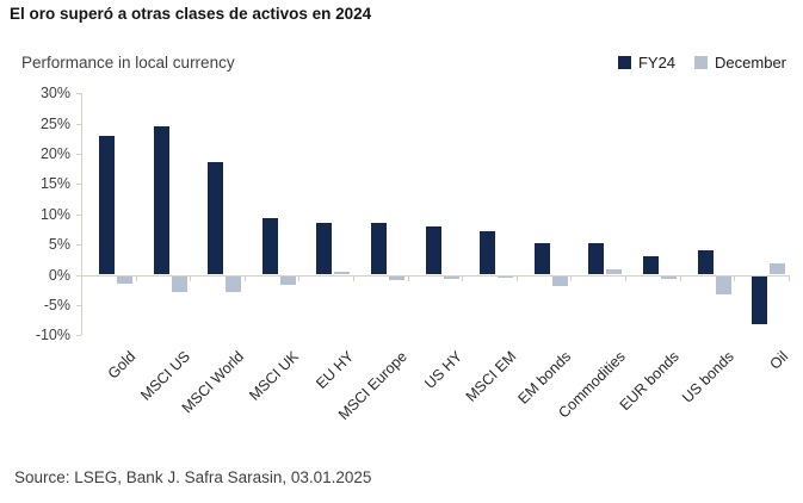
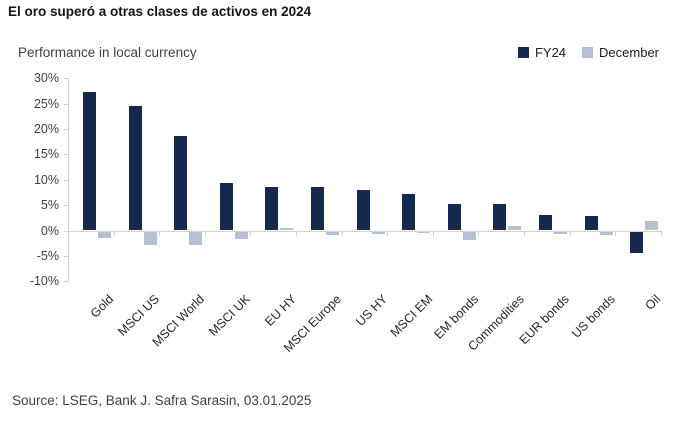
FY24/Gold: 23% -> 27%
FY24/US bonds: 4% -> 3%
December/US bonds: -3% -> -1%
FY24/Oil: -8% -> -4%
